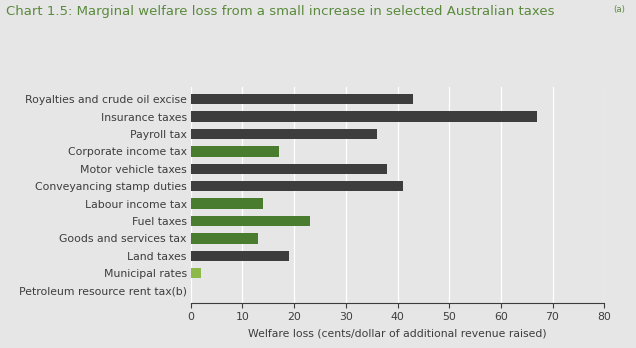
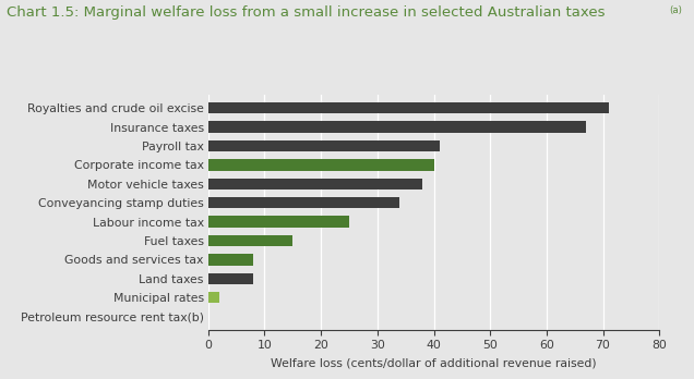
Royalties and crude oil excise: 43 -> 71
Payroll tax: 36 -> 41
Corporate income tax: 17 -> 40
Conveyancing stamp duties: 41 -> 34
Labour income tax: 14 -> 25
Fuel taxes: 23 -> 15
Goods and services tax: 13 -> 8
Land taxes: 19 -> 8
